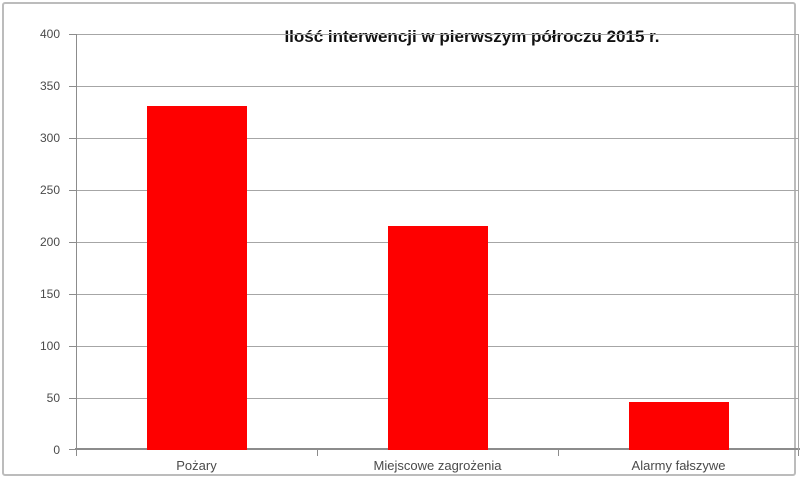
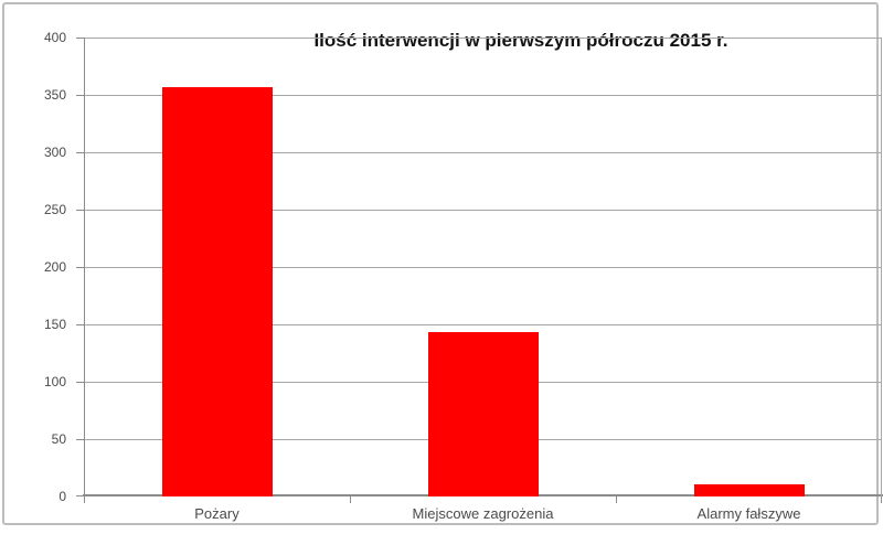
Pożary: 331 -> 357
Miejscowe zagrożenia: 215 -> 143
Alarmy fałszywe: 46 -> 11
